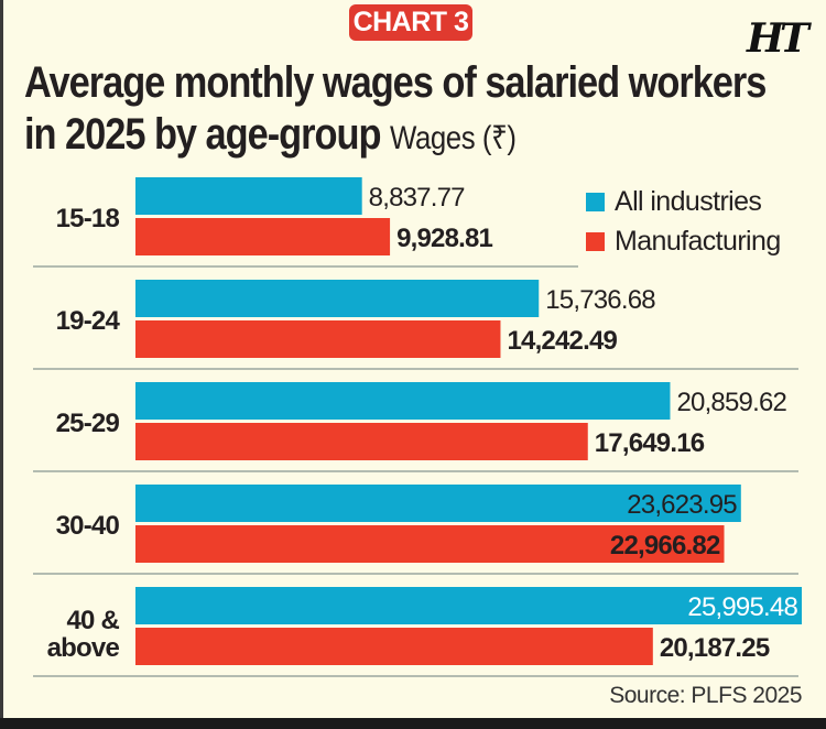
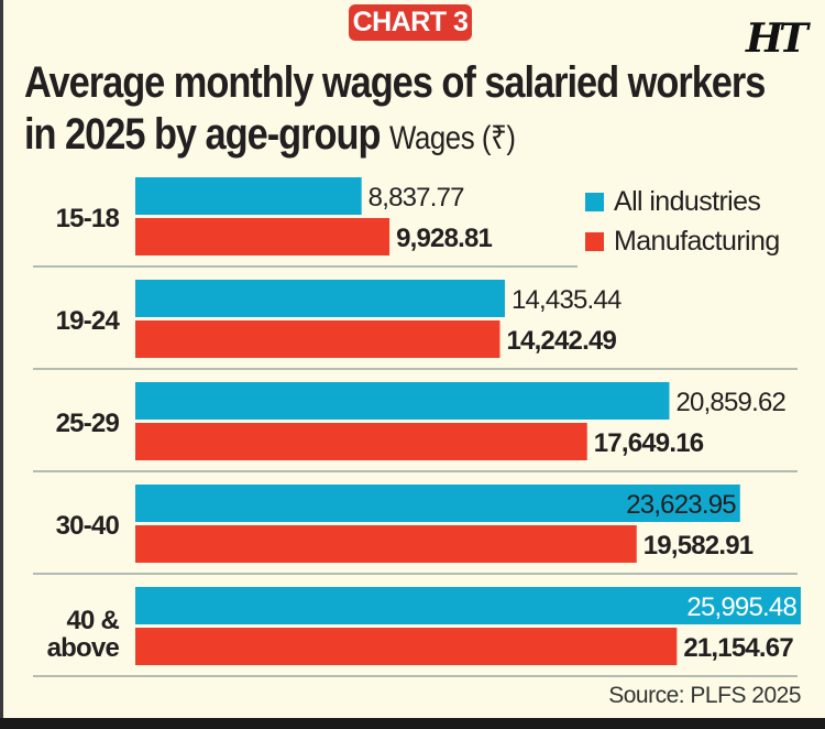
All industries/19-24: 15,736.68 -> 14,435.44
Manufacturing/30-40: 22,966.82 -> 19,582.91
Manufacturing/40 & above: 20,187.25 -> 21,154.67
